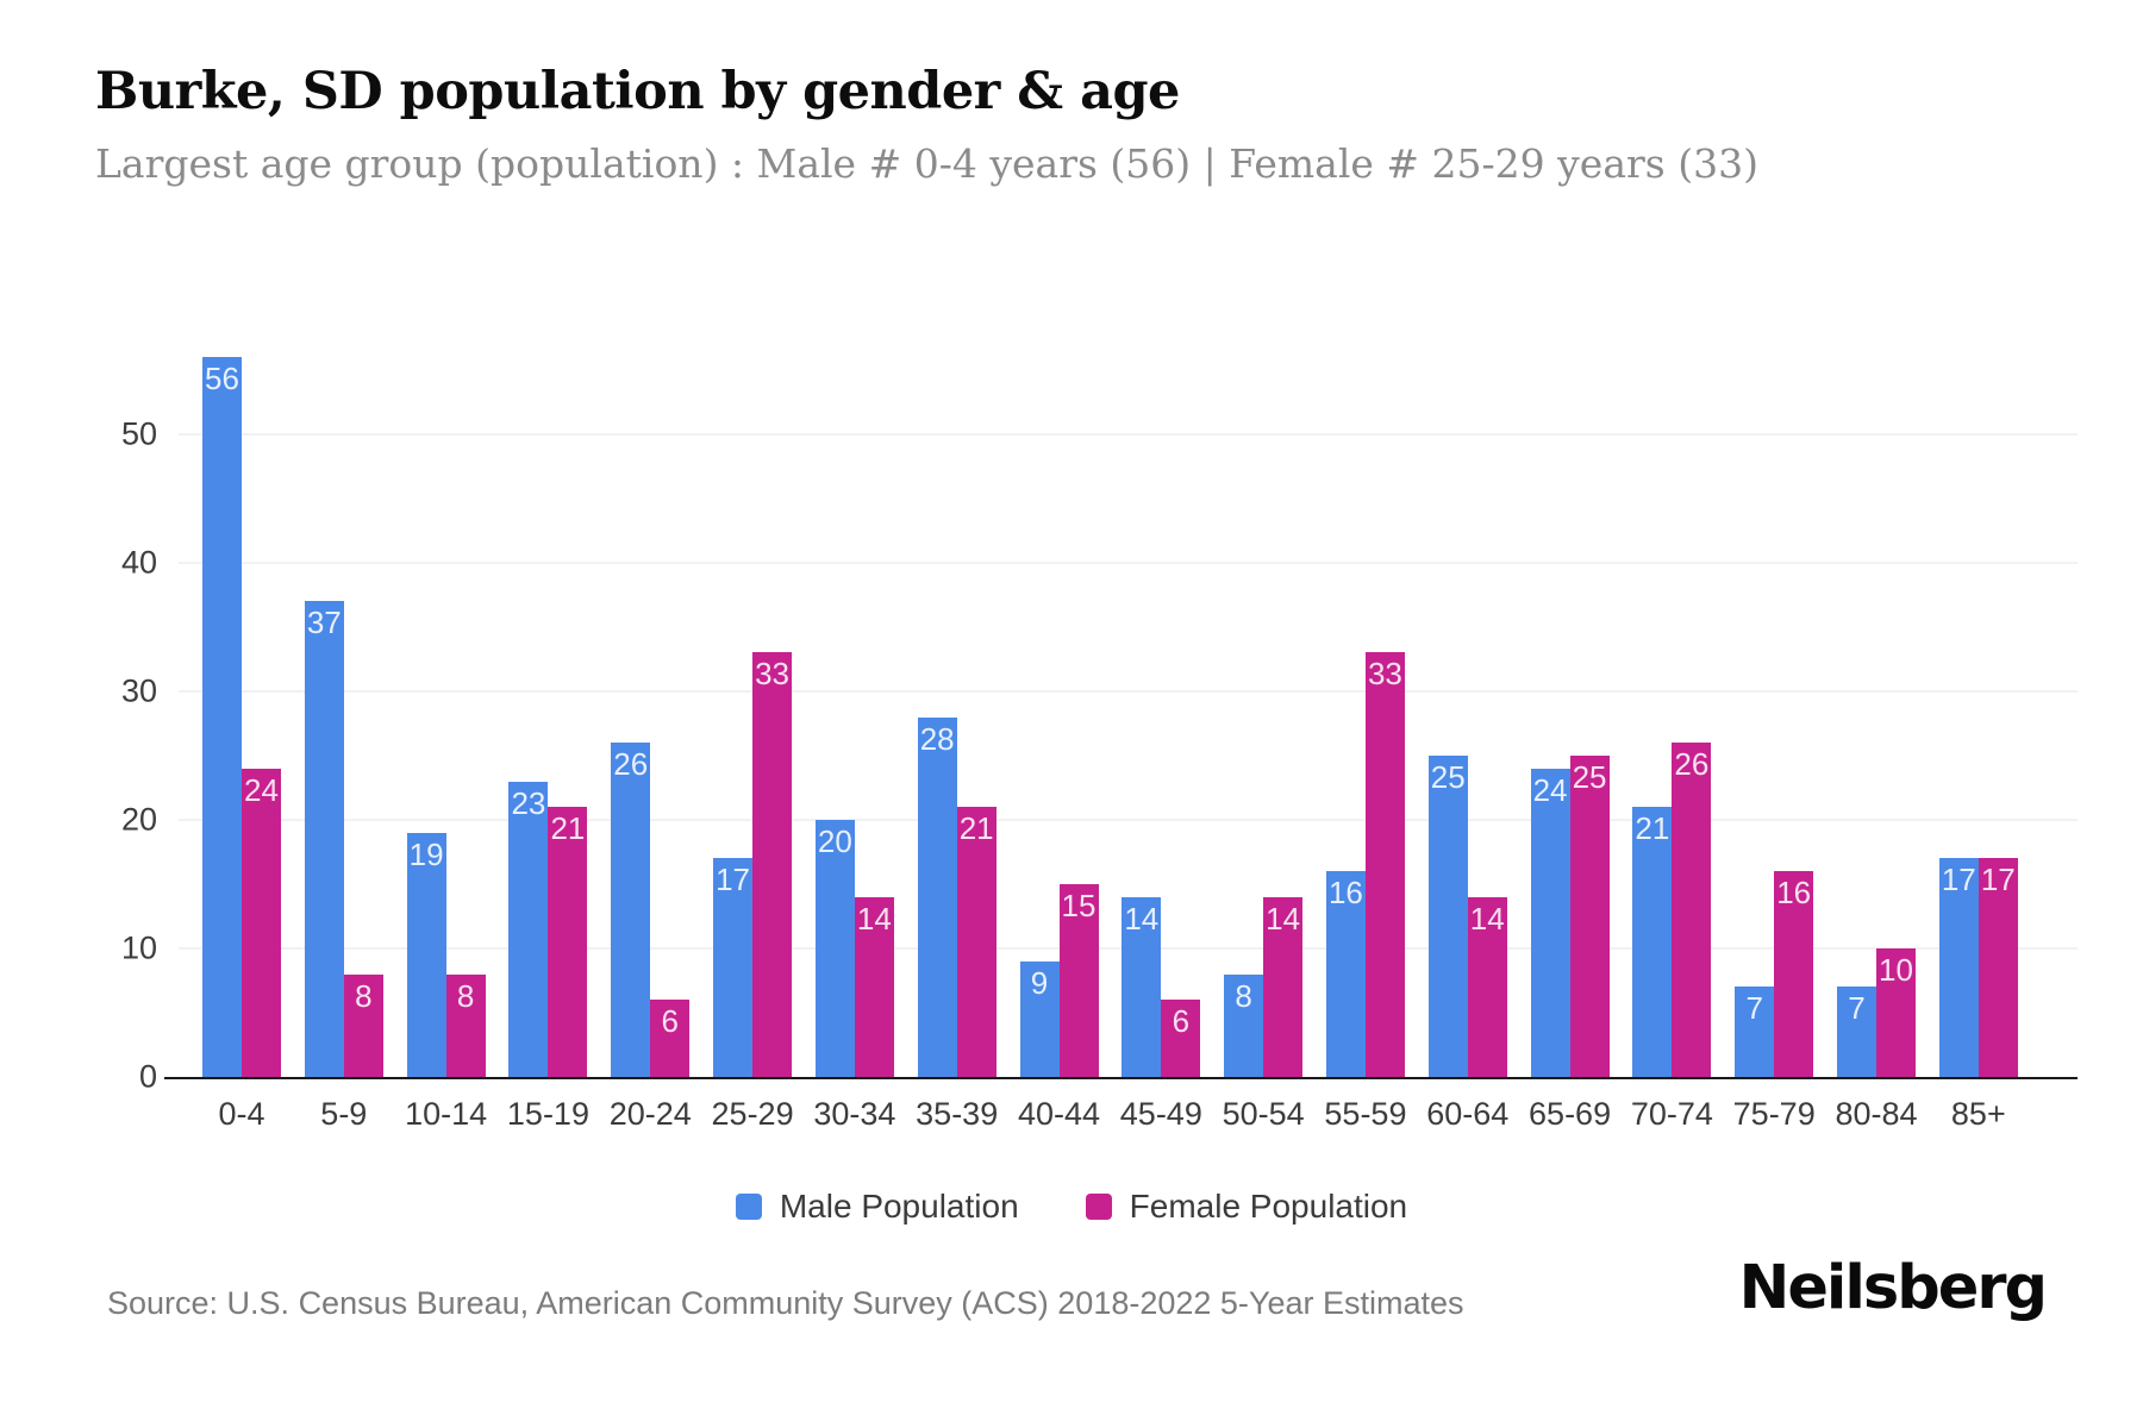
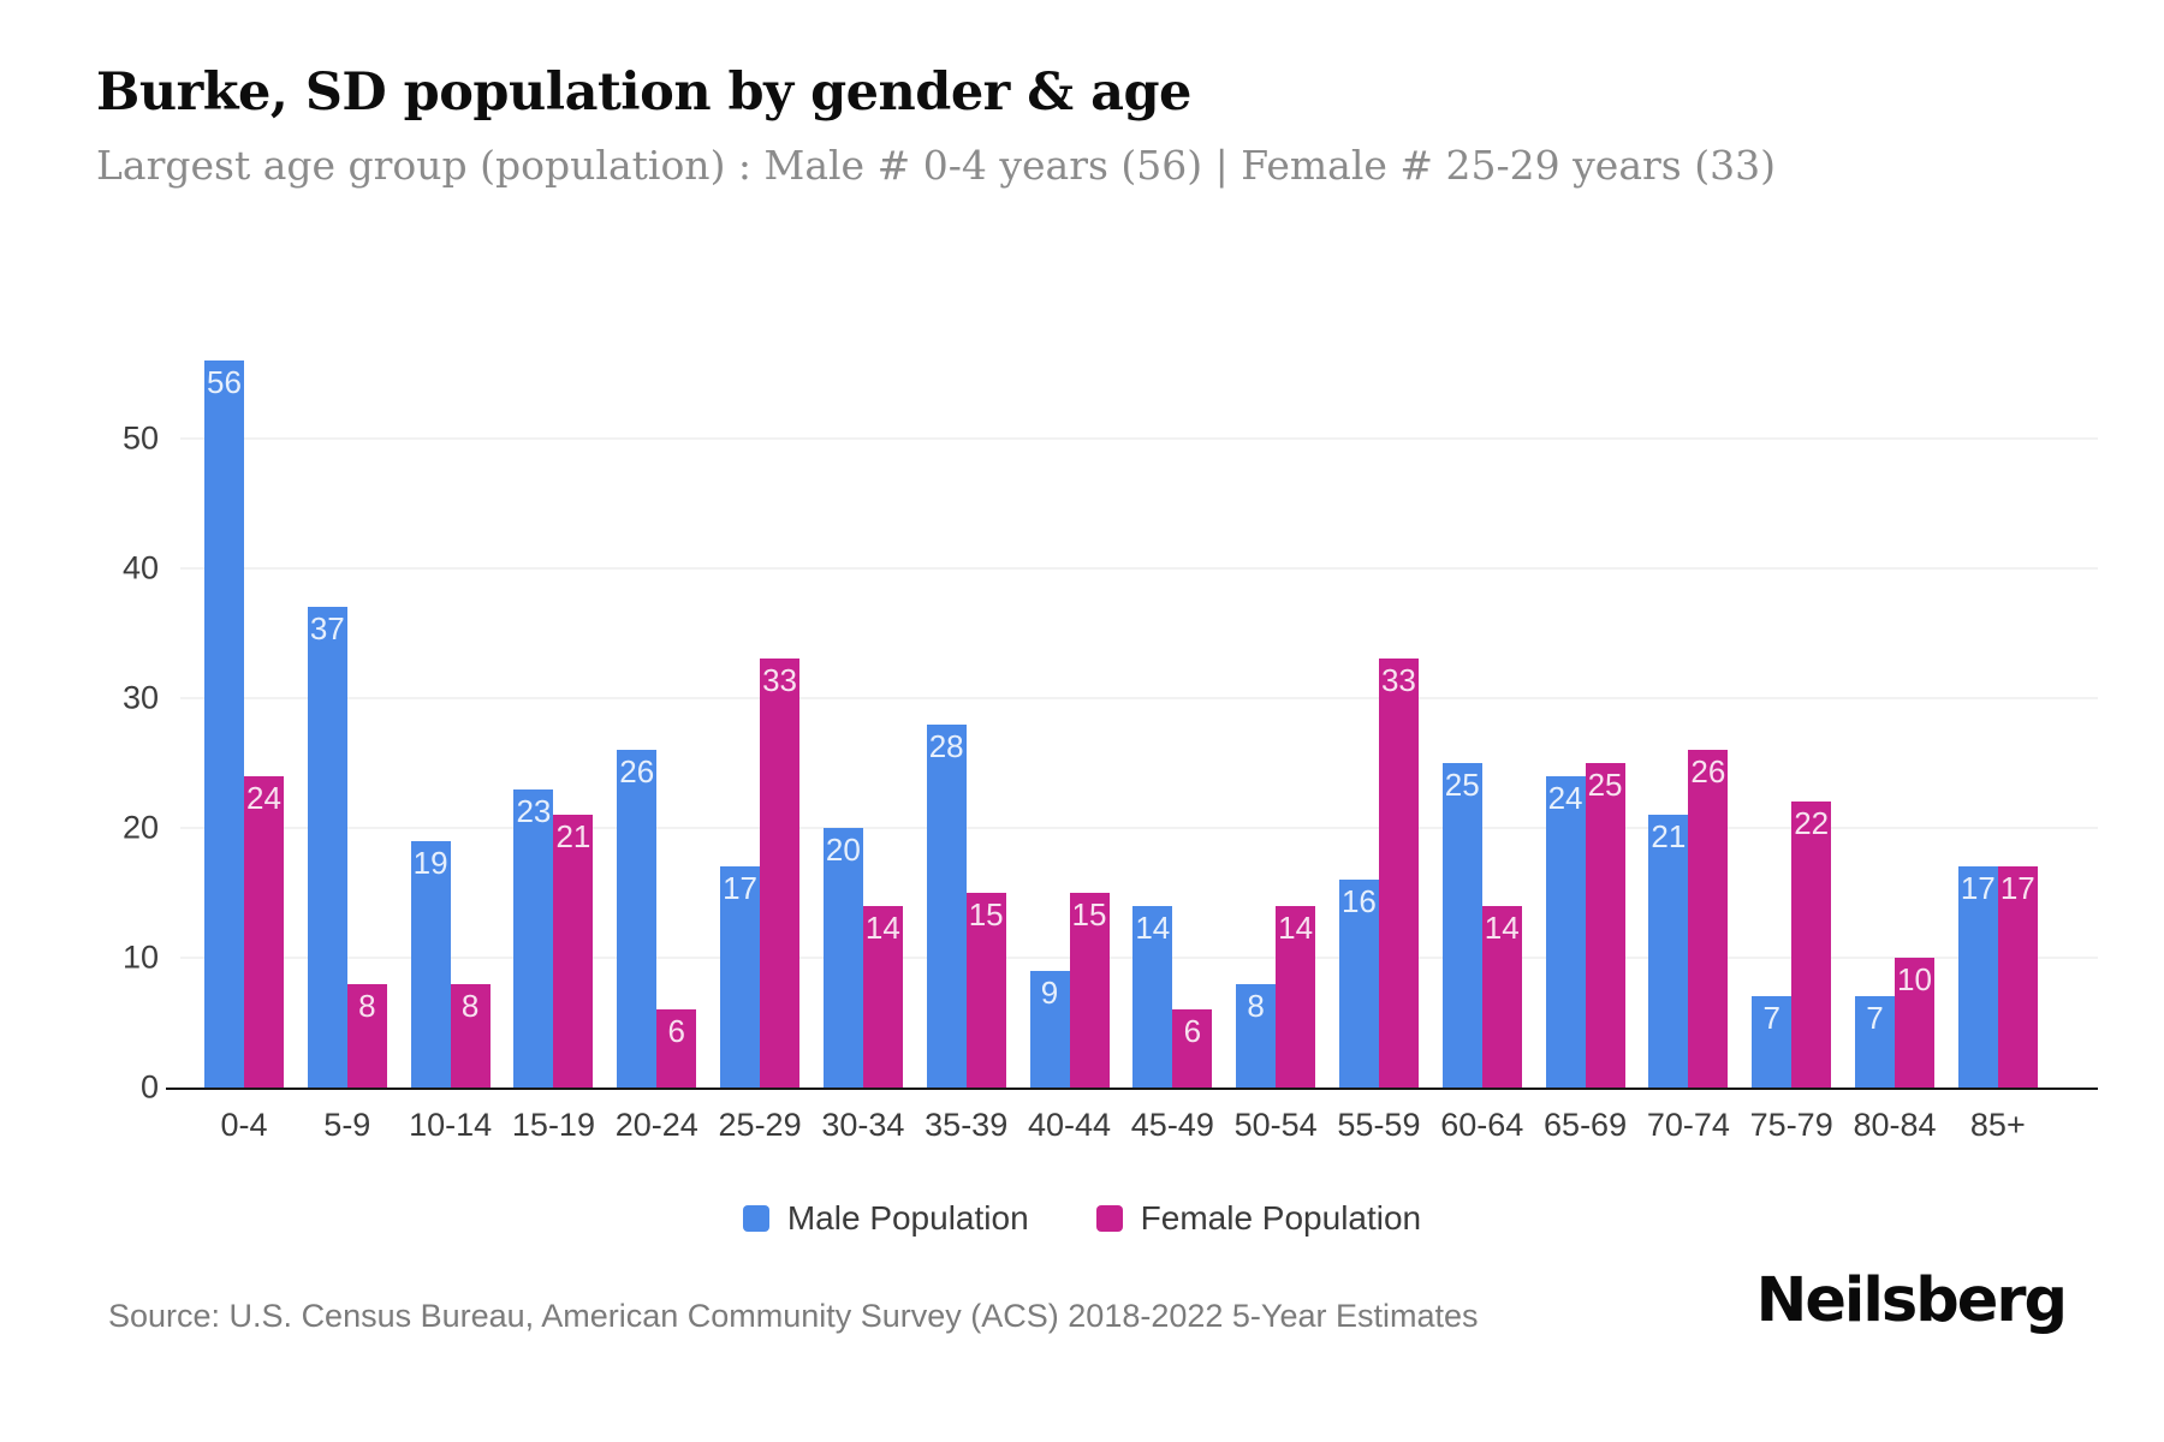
Female Population/35-39: 21 -> 15
Female Population/75-79: 16 -> 22
